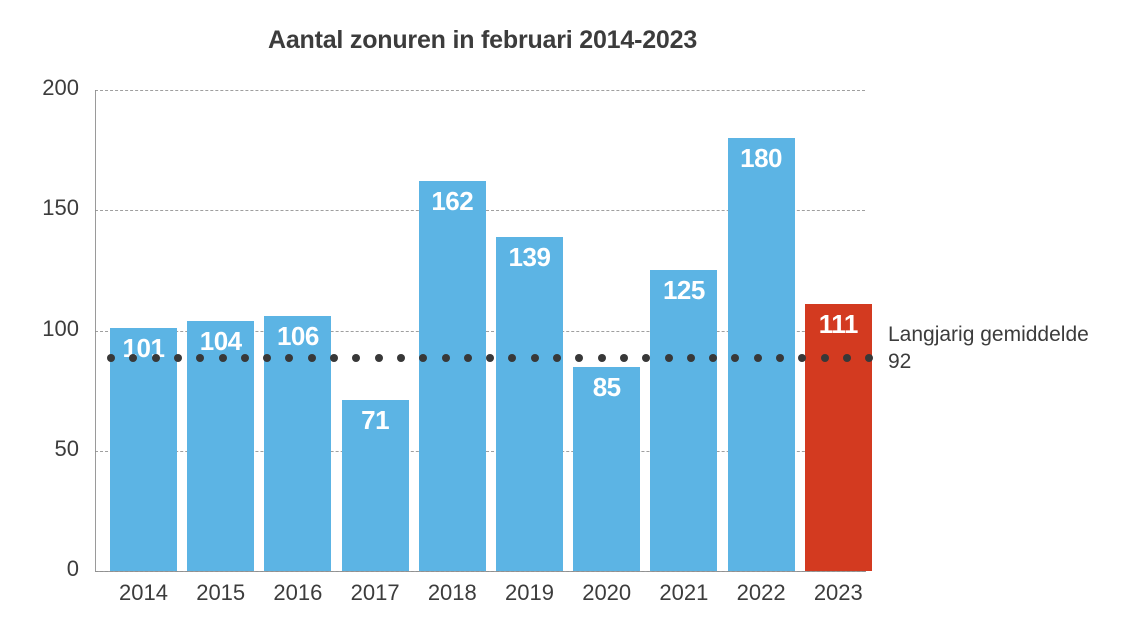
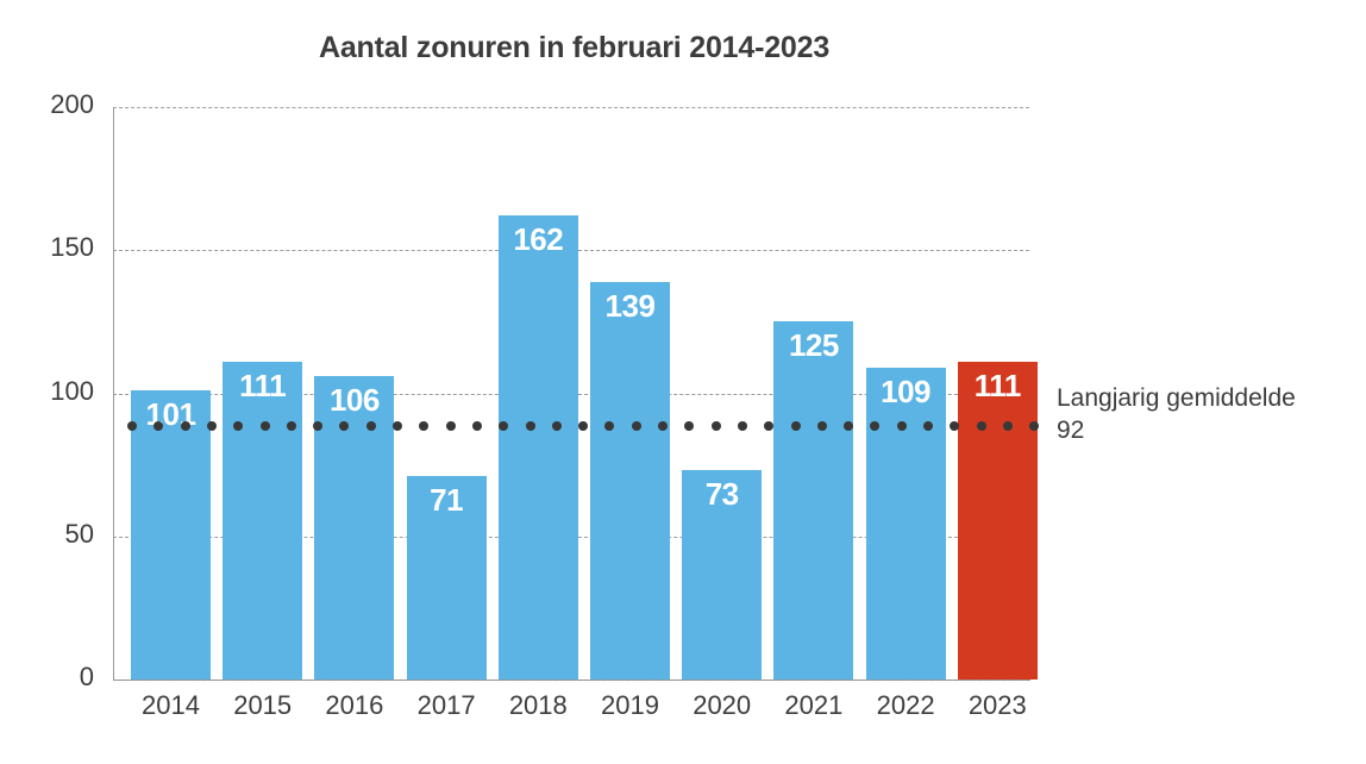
2015: 104 -> 111
2020: 85 -> 73
2022: 180 -> 109
